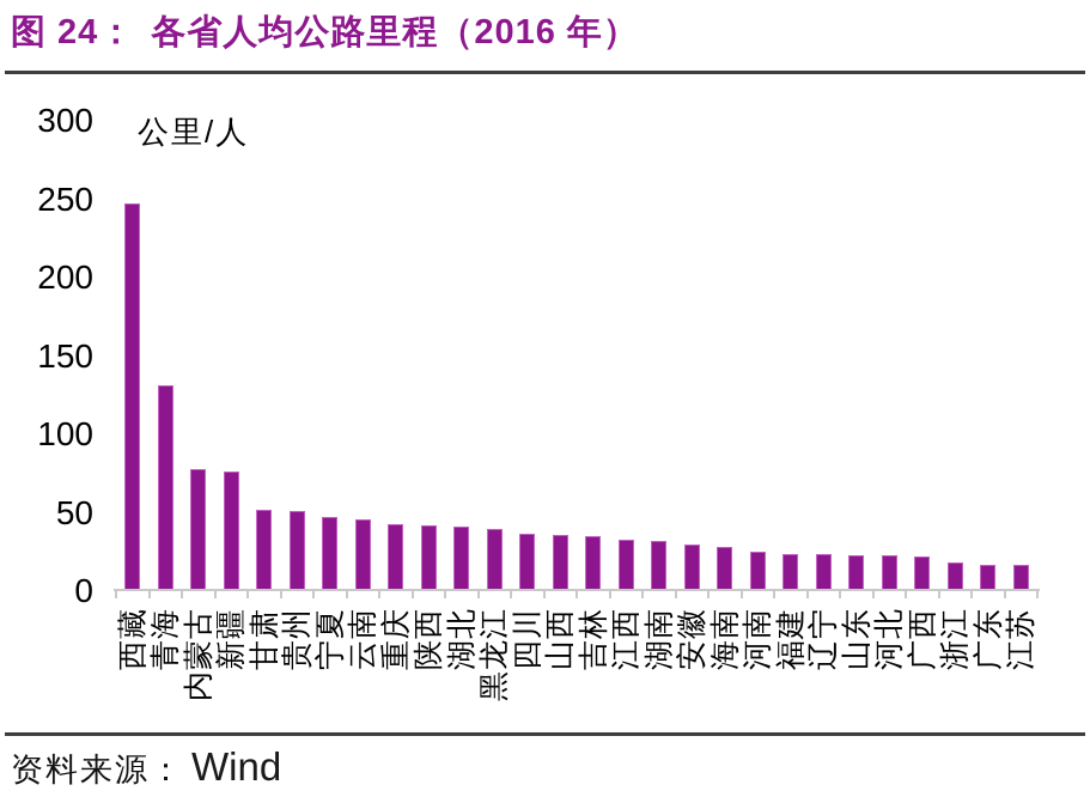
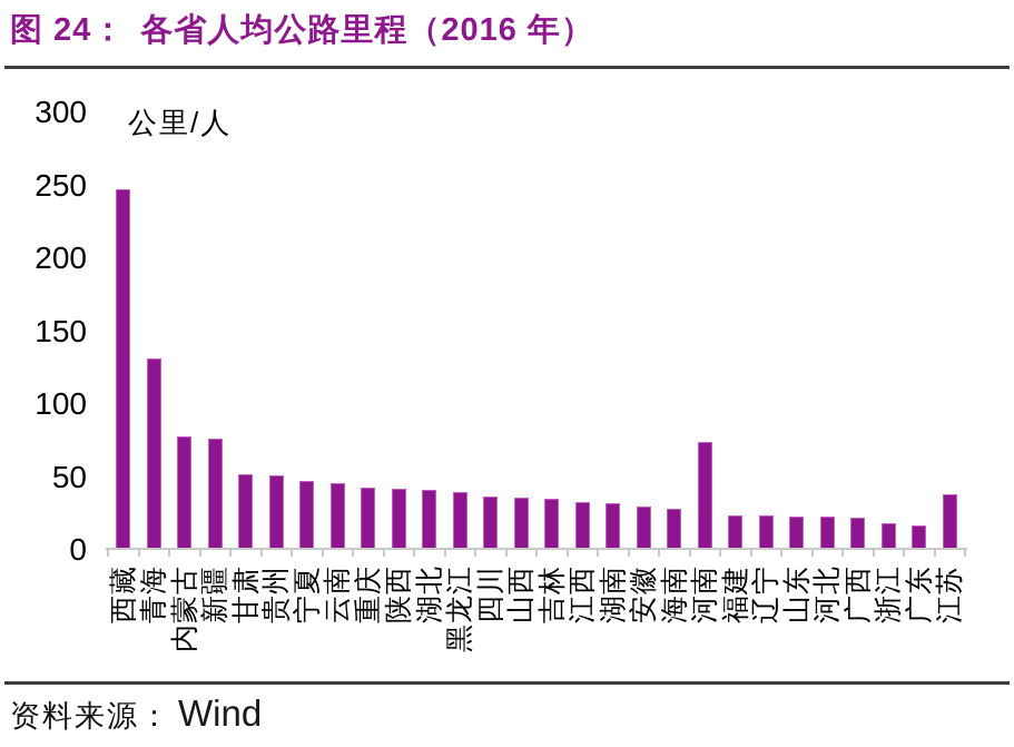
河南: 25 -> 74
江苏: 17 -> 38
